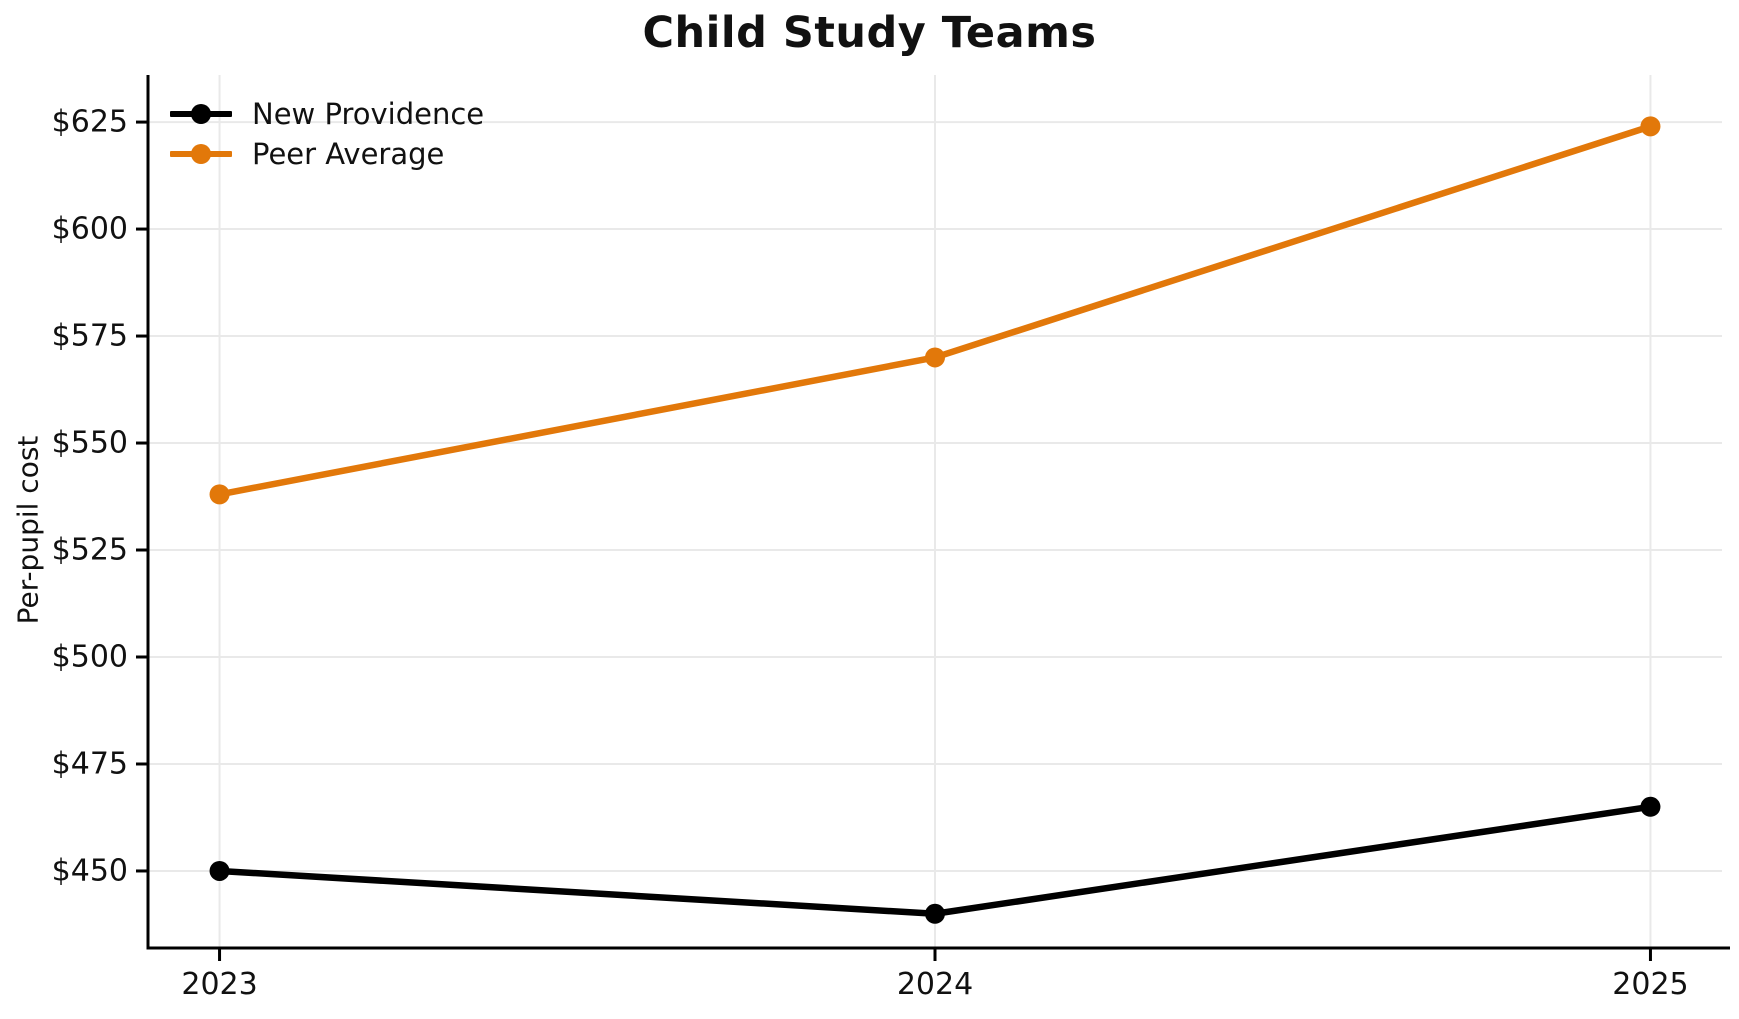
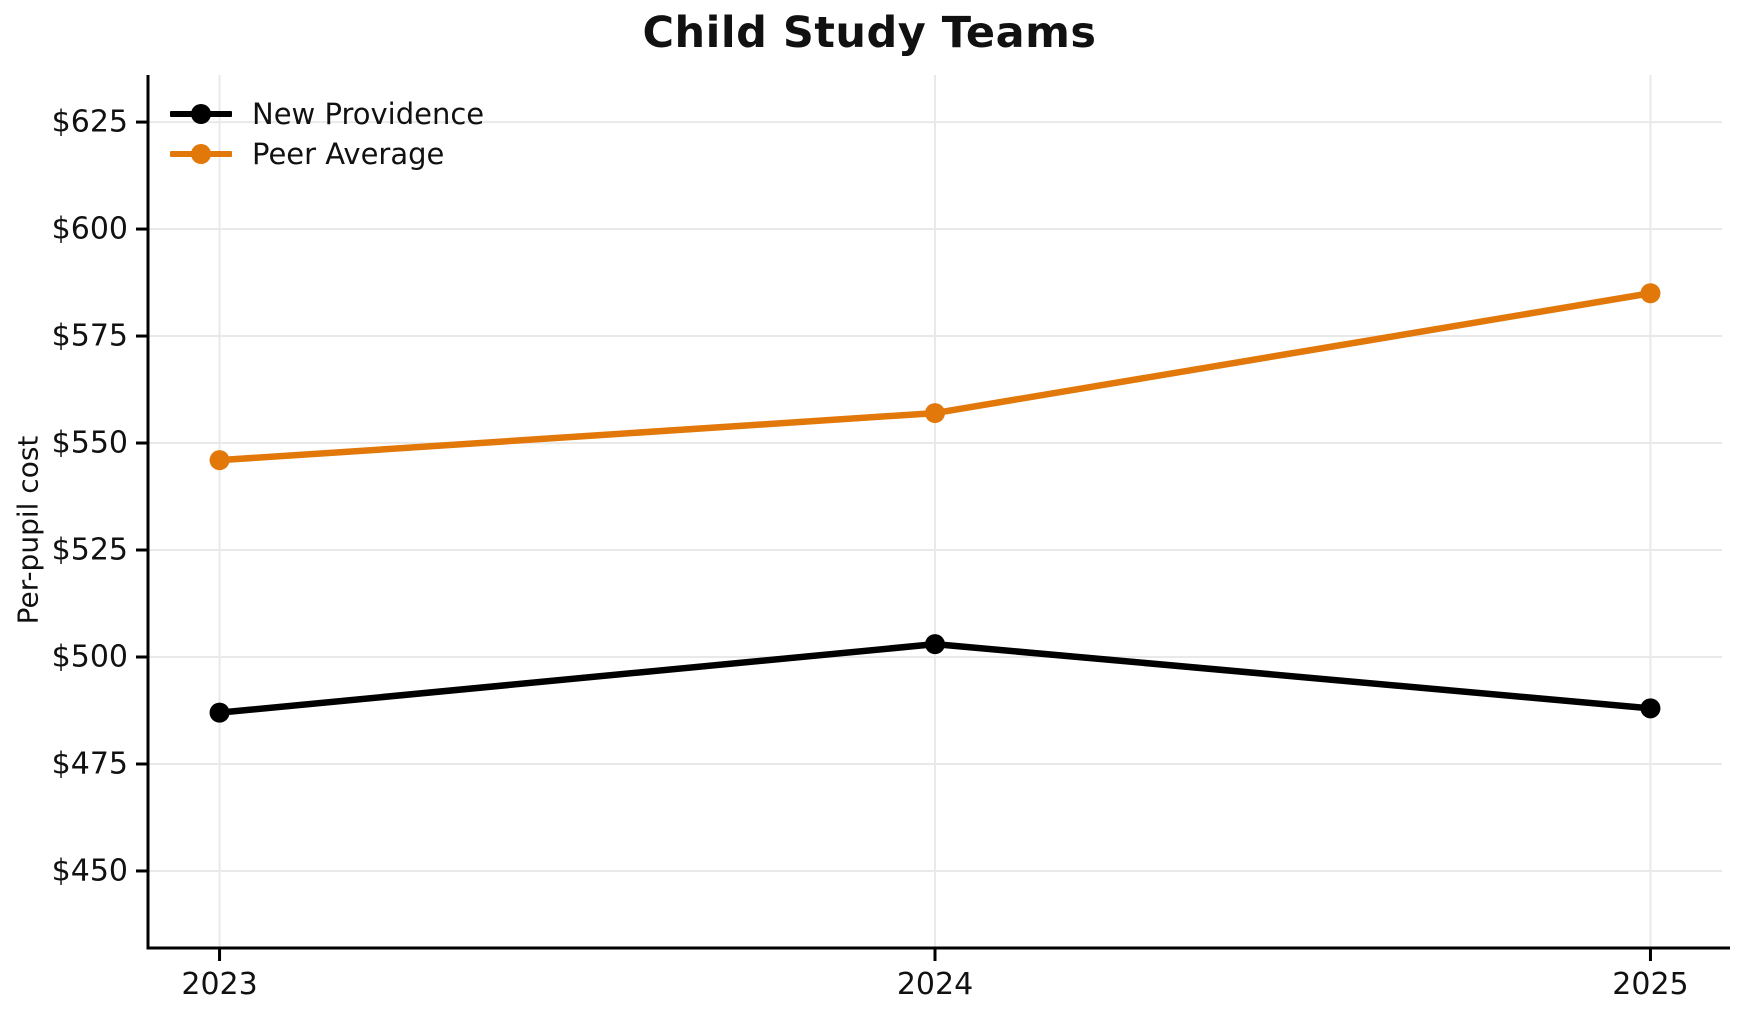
New Providence/2023: $450 -> $487
Peer Average/2023: $538 -> $546
New Providence/2024: $440 -> $503
Peer Average/2024: $570 -> $557
New Providence/2025: $465 -> $488
Peer Average/2025: $624 -> $585
